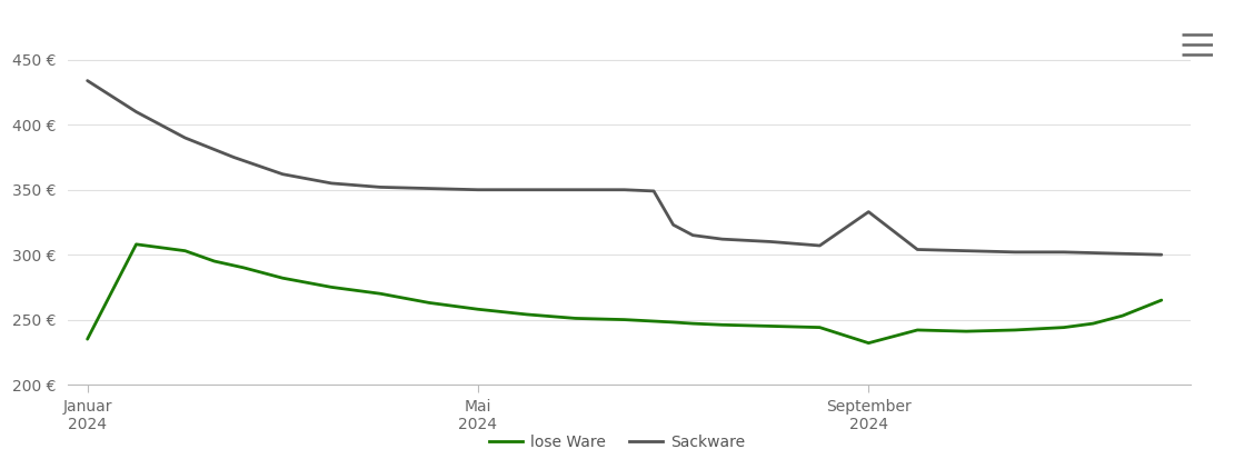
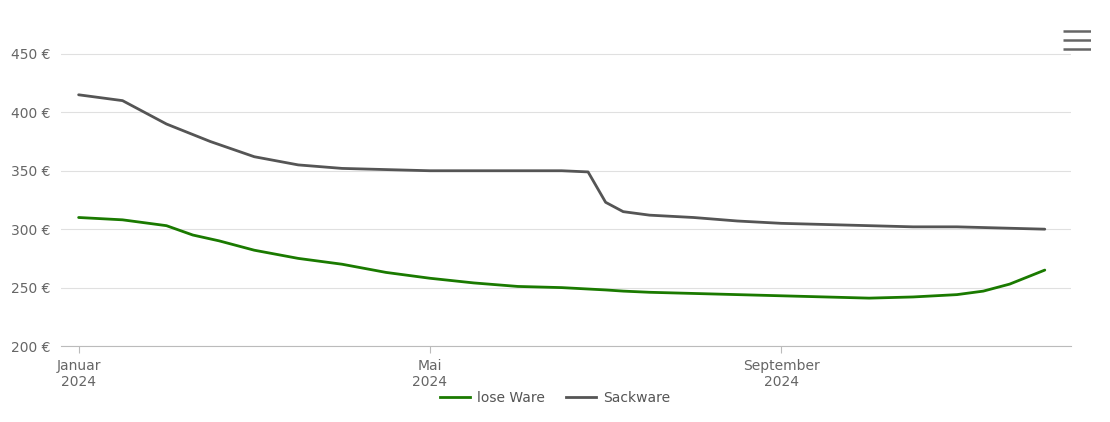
lose Ware/Januar 2024: 235 € -> 310 €
Sackware/Januar 2024: 434 € -> 415 €
lose Ware/September 2024: 232 € -> 243 €
Sackware/September 2024: 333 € -> 305 €
